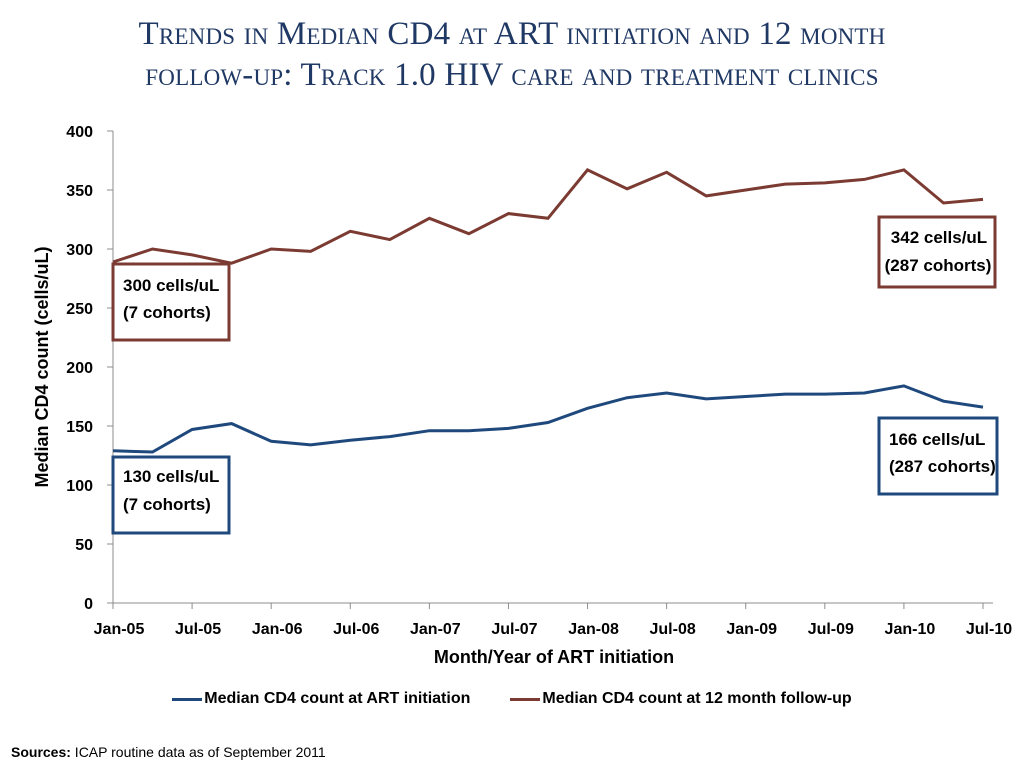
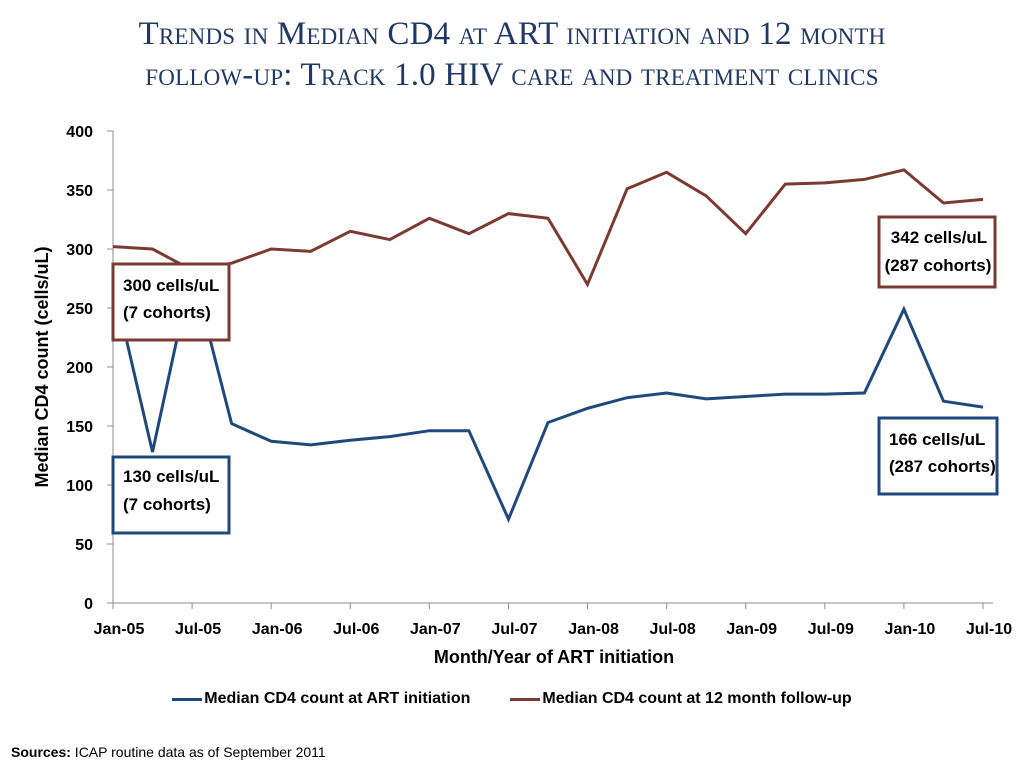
Median CD4 count at ART initiation/Jan-05: 129 -> 272
Median CD4 count at 12 month follow-up/Jan-05: 289 -> 302
Median CD4 count at ART initiation/Jul-05: 147 -> 283
Median CD4 count at 12 month follow-up/Jul-05: 295 -> 282
Median CD4 count at ART initiation/Jul-07: 148 -> 71
Median CD4 count at 12 month follow-up/Jan-08: 367 -> 270
Median CD4 count at 12 month follow-up/Jan-09: 350 -> 313
Median CD4 count at ART initiation/Jan-10: 184 -> 249
